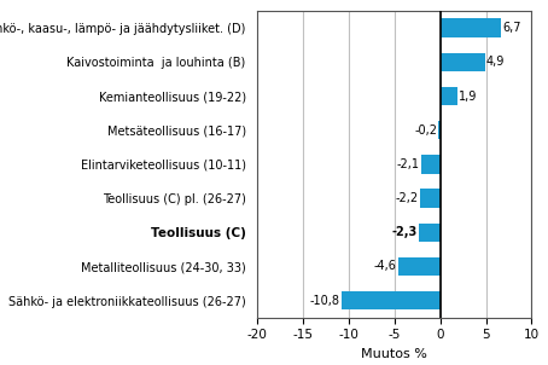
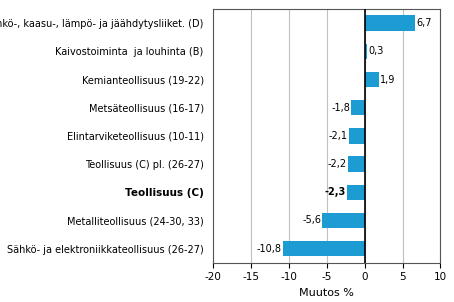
Kaivostoiminta ja louhinta (B): 4,9 -> 0,3
Metsäteollisuus (16-17): -0,2 -> -1,8
Metalliteollisuus (24-30, 33): -4,6 -> -5,6
